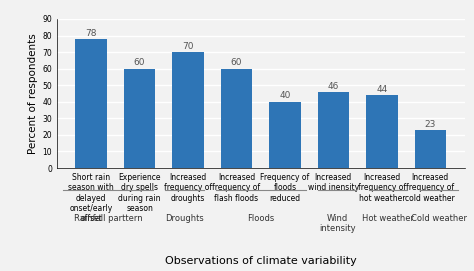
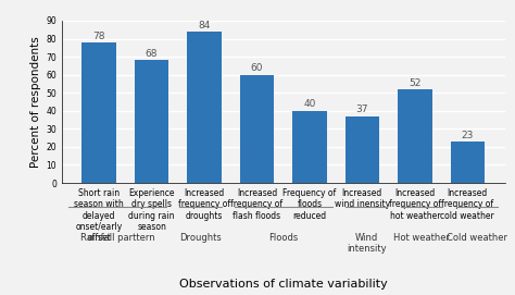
Experience dry spells during rain season: 60 -> 68
Increased frequency of droughts: 70 -> 84
Increased wind inensity: 46 -> 37
Increased frequency of hot weather: 44 -> 52
